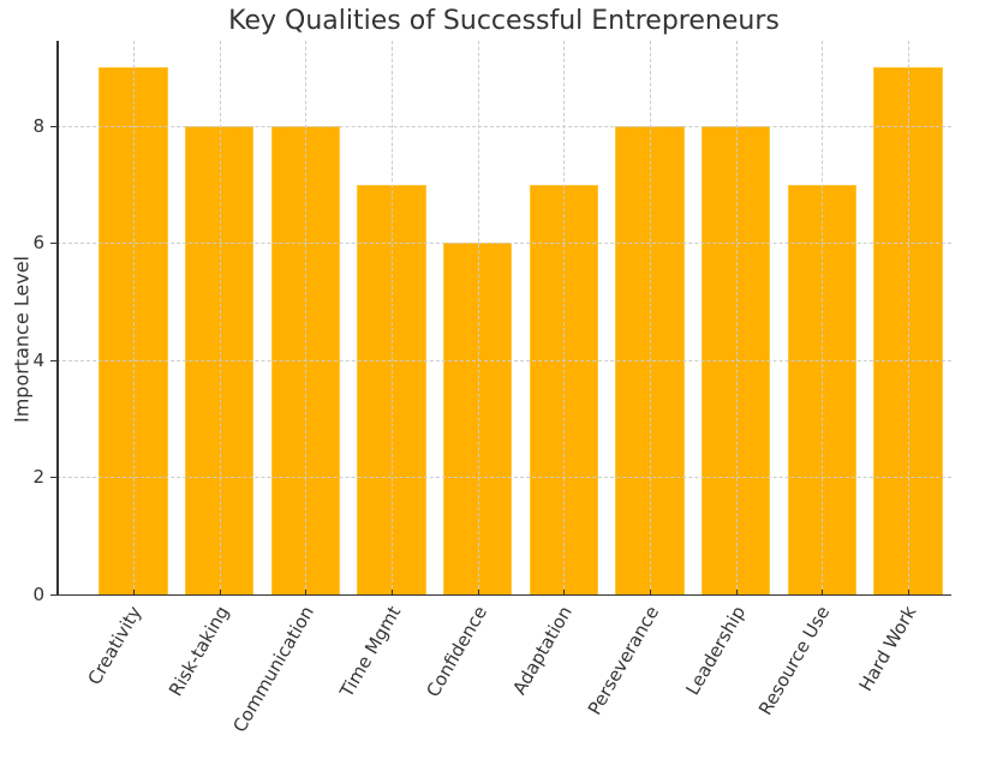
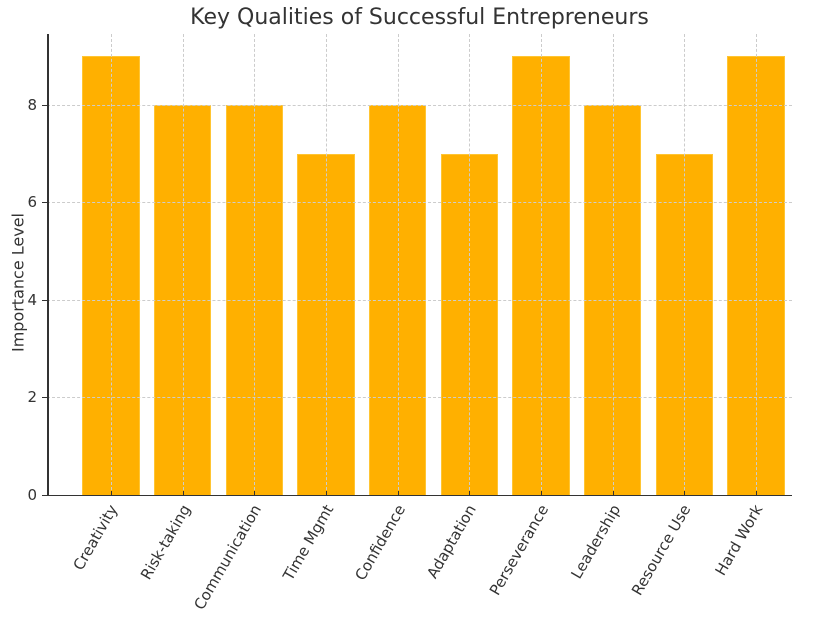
Confidence: 6 -> 8
Perseverance: 8 -> 9
